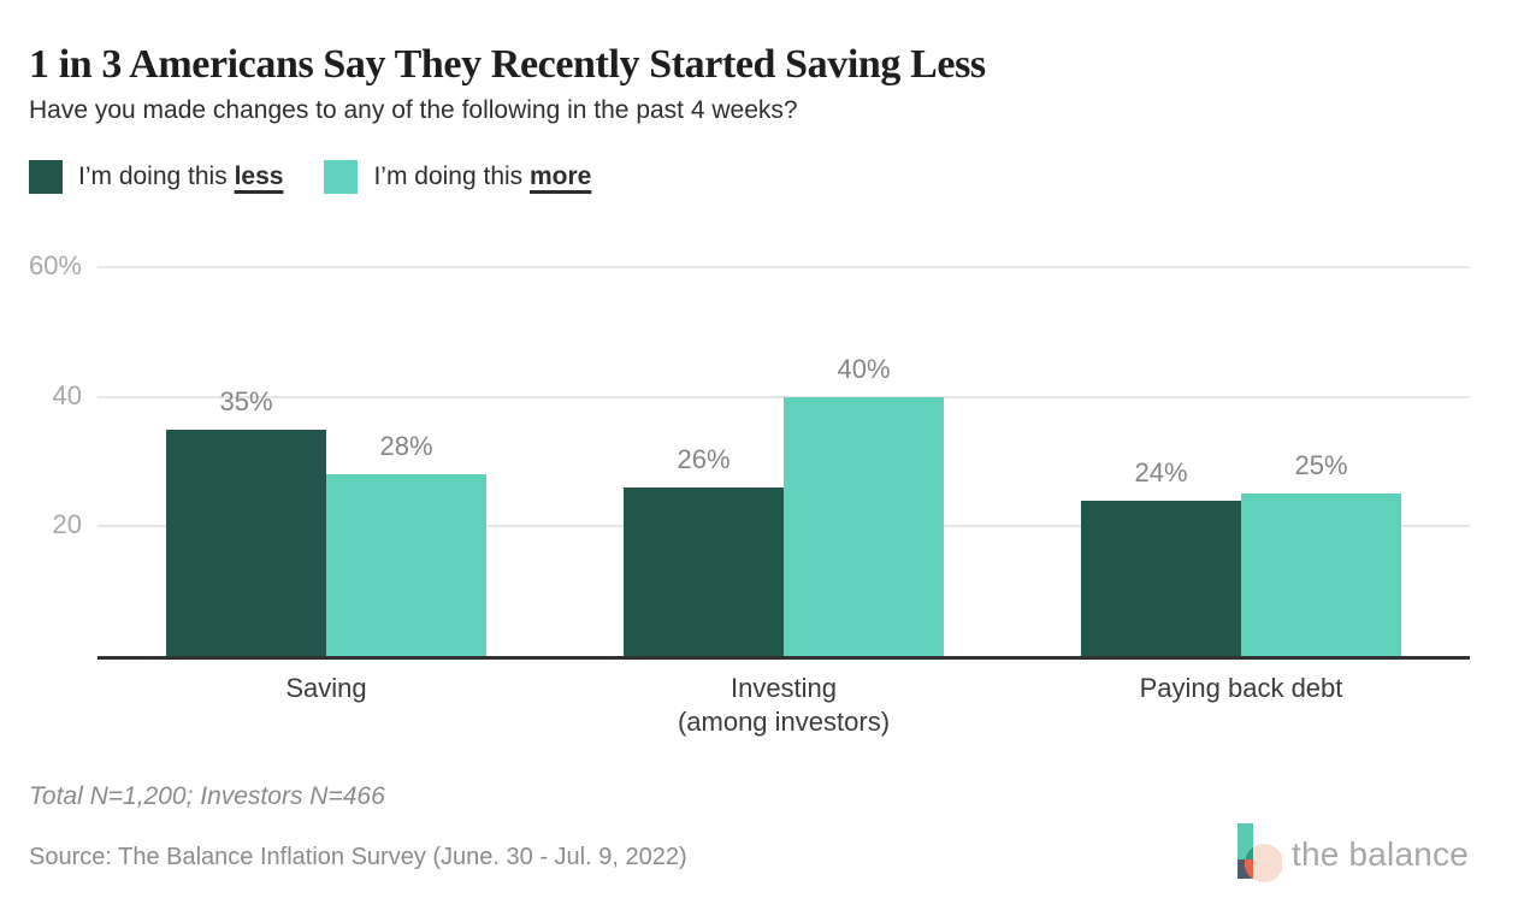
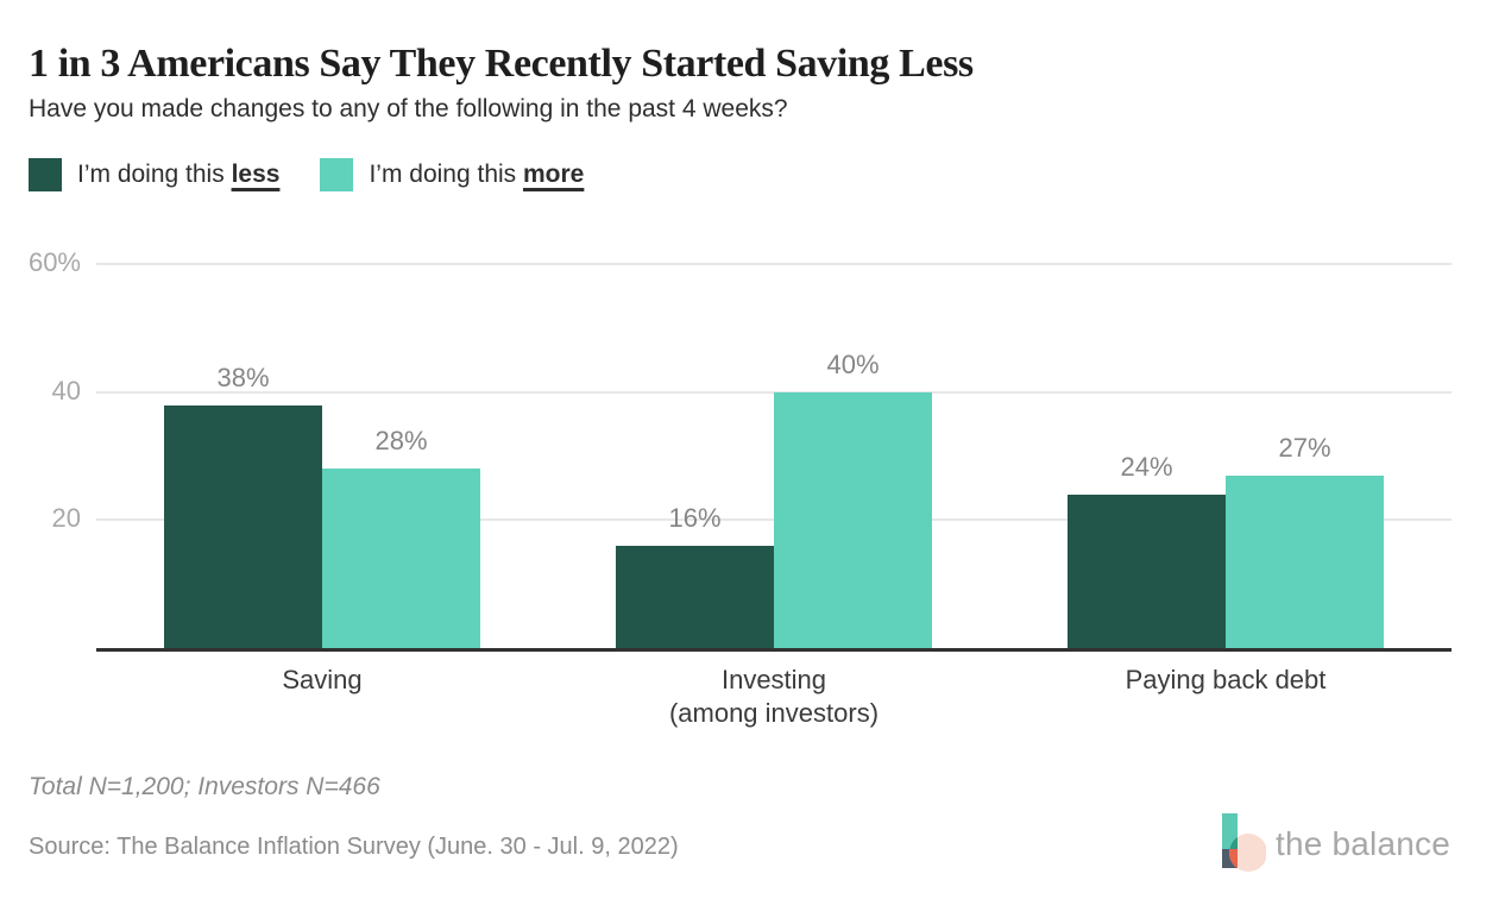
I’m doing this less/Saving: 35% -> 38%
I’m doing this less/Investing (among investors): 26% -> 16%
I’m doing this more/Paying back debt: 25% -> 27%
